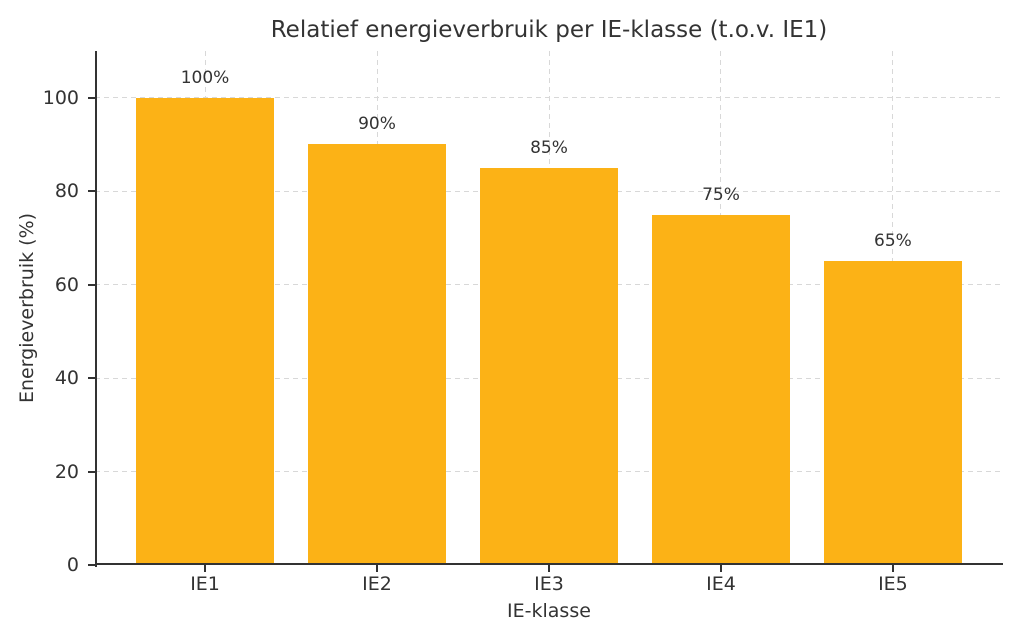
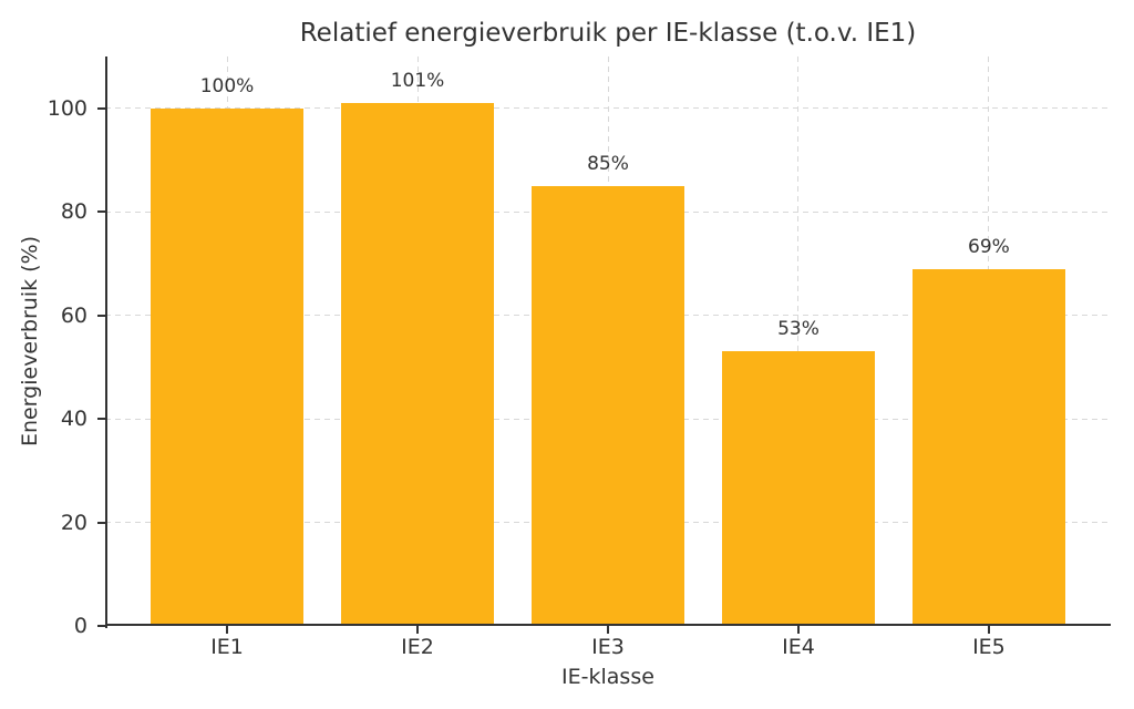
IE2: 90% -> 101%
IE4: 75% -> 53%
IE5: 65% -> 69%
